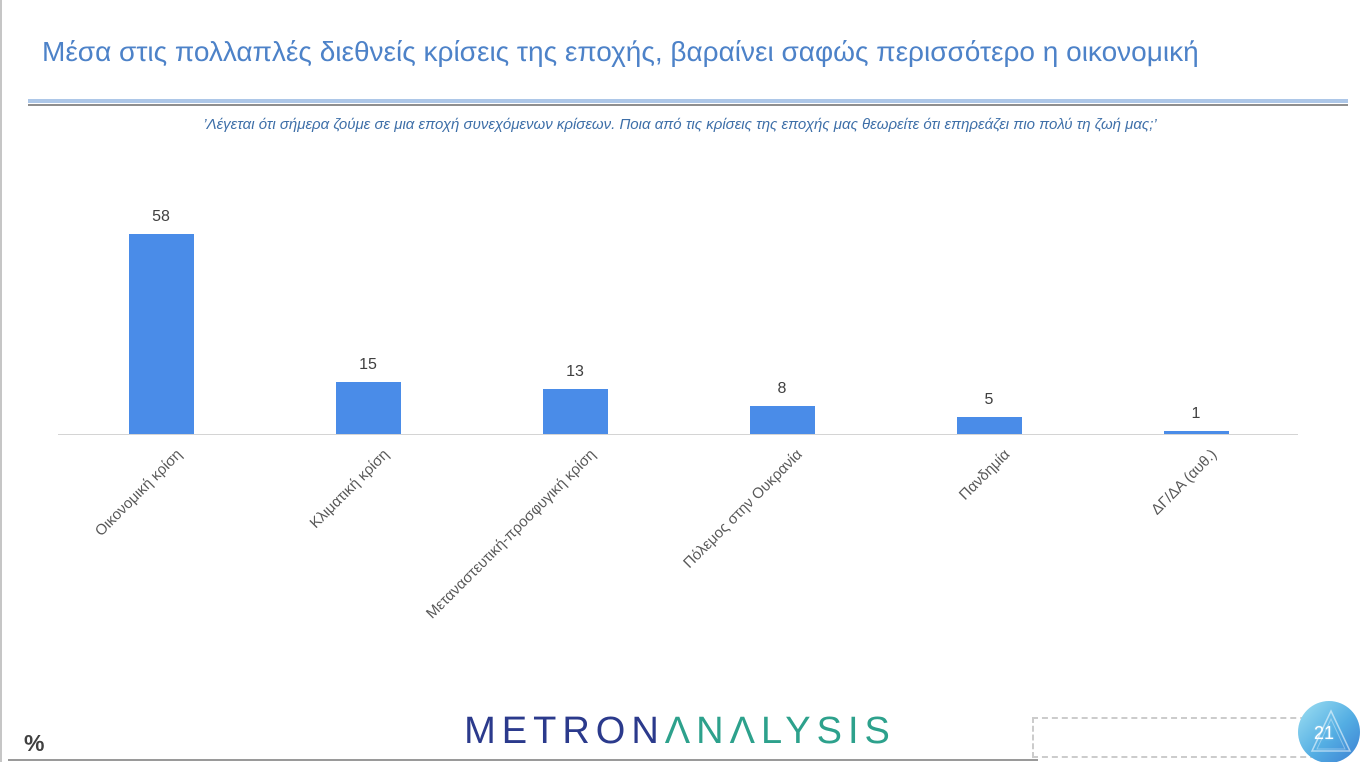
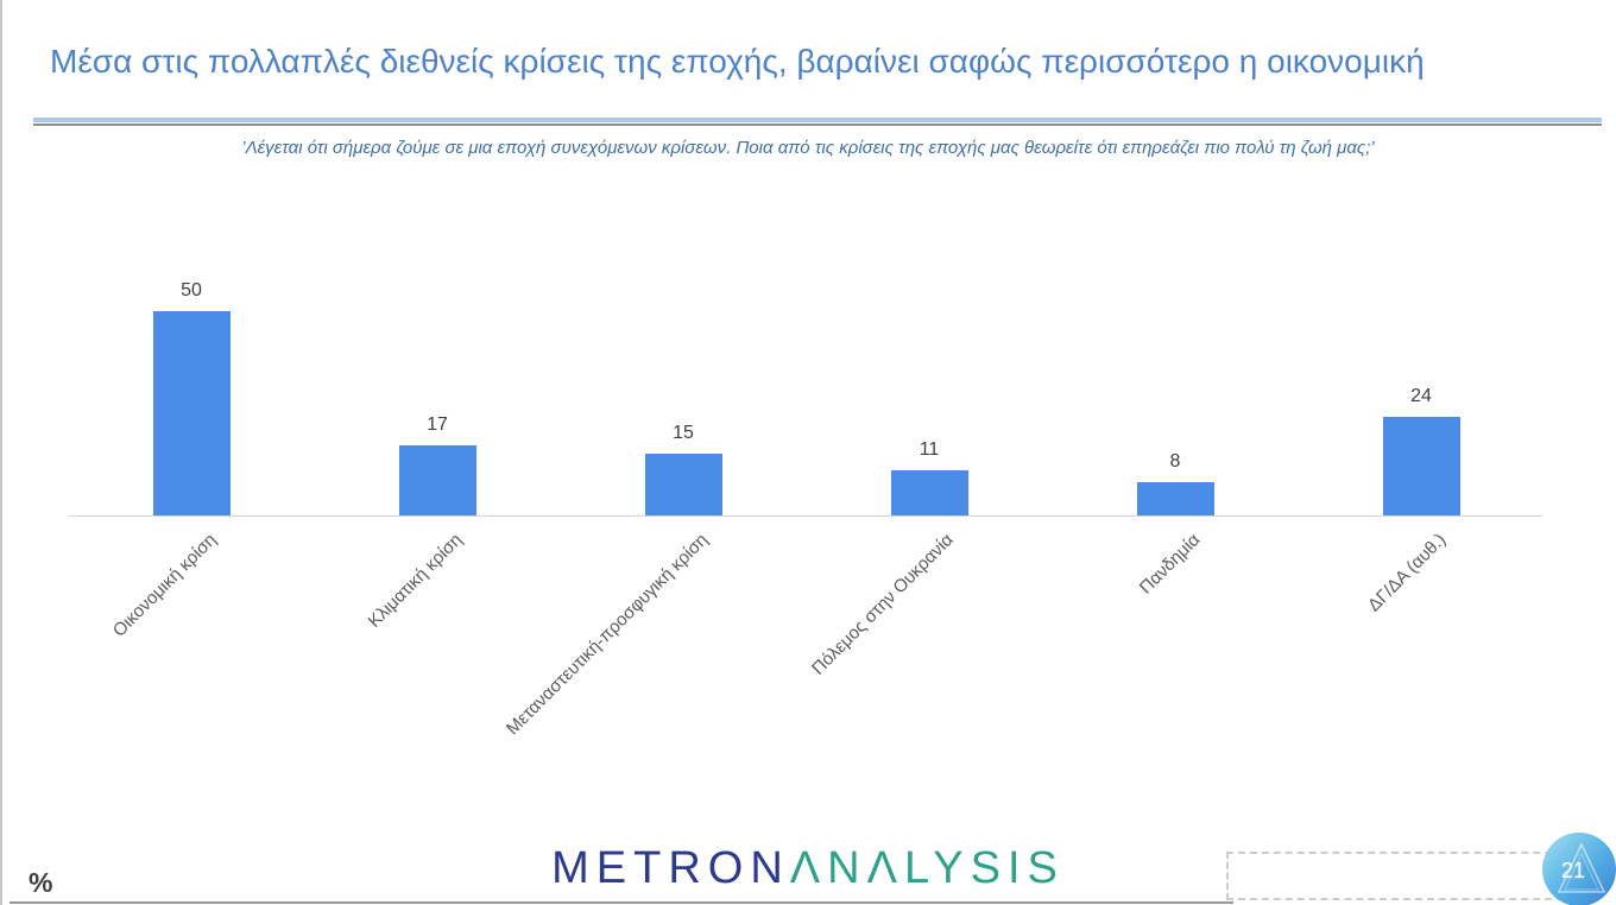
Οικονομική κρίση: 58 -> 50
Κλιματική κρίση: 15 -> 17
Μεταναστευτική-προσφυγική κρίση: 13 -> 15
Πόλεμος στην Ουκρανία: 8 -> 11
Πανδημία: 5 -> 8
ΔΓ/ΔΑ (αυθ.): 1 -> 24
